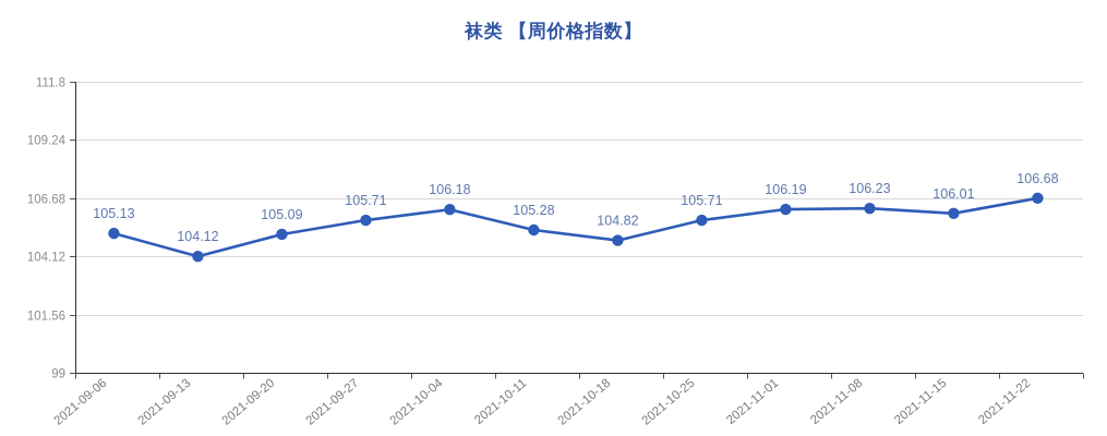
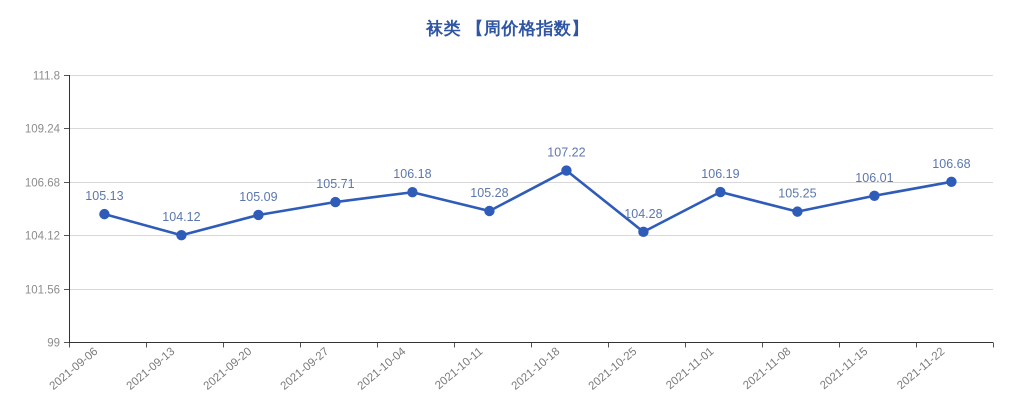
2021-10-18: 104.82 -> 107.22
2021-10-25: 105.71 -> 104.28
2021-11-08: 106.23 -> 105.25
